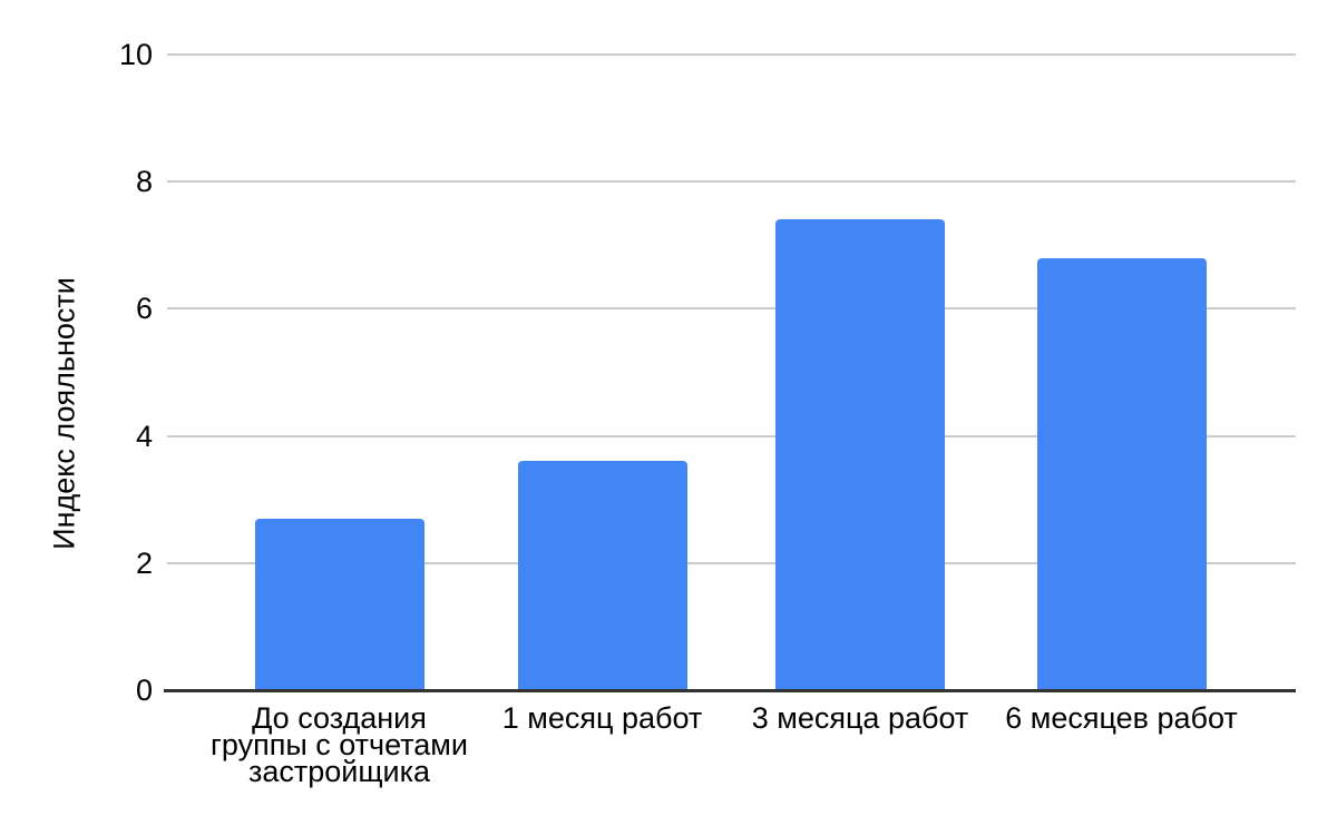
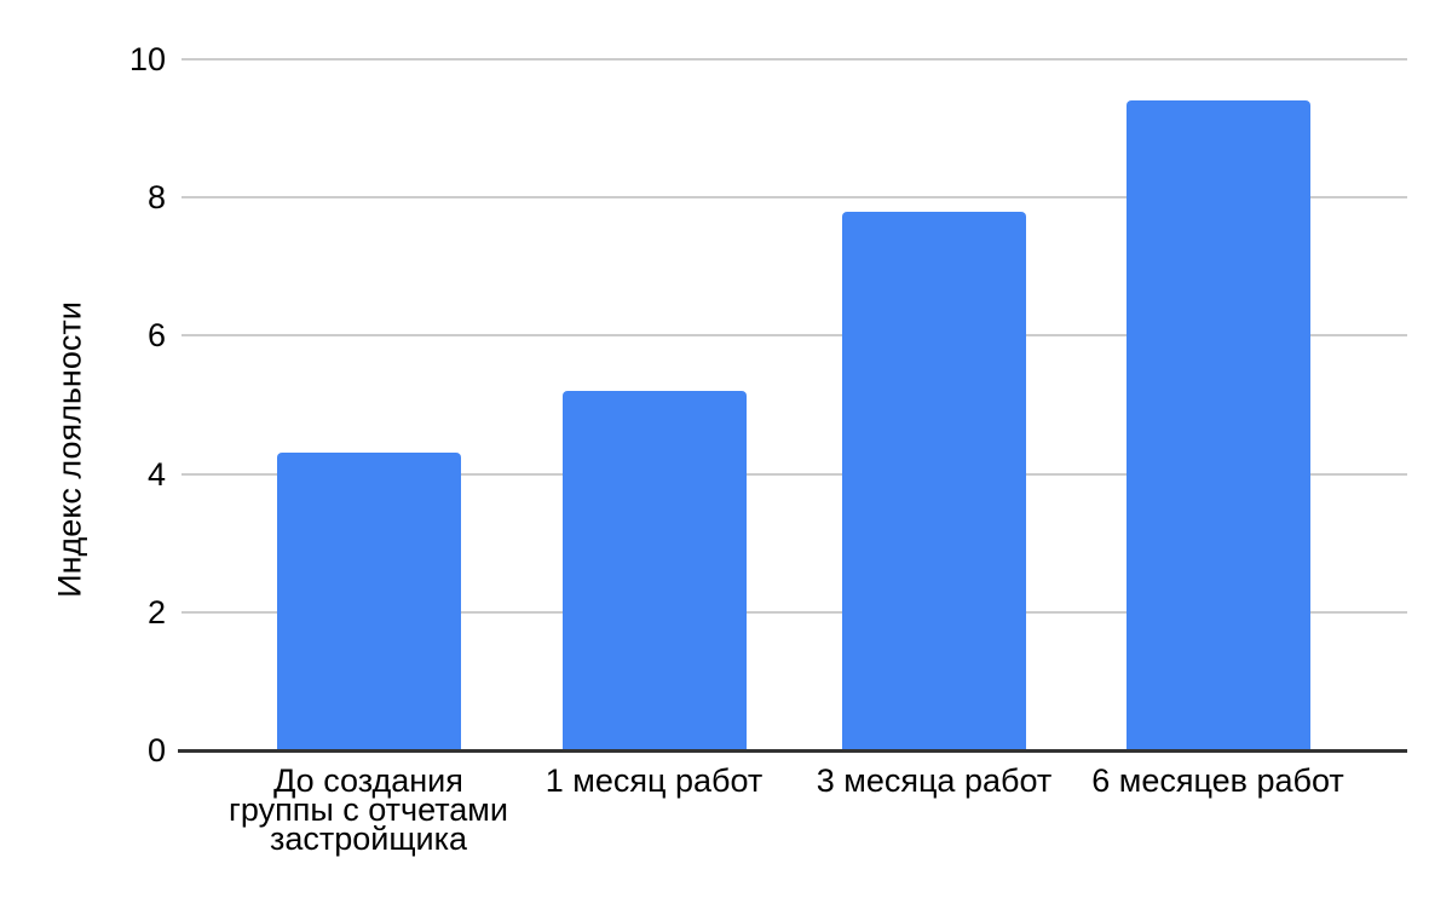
До создания группы с отчетами застройщика: 2.7 -> 4.3
1 месяц работ: 3.6 -> 5.2
3 месяца работ: 7.4 -> 7.8
6 месяцев работ: 6.8 -> 9.4
